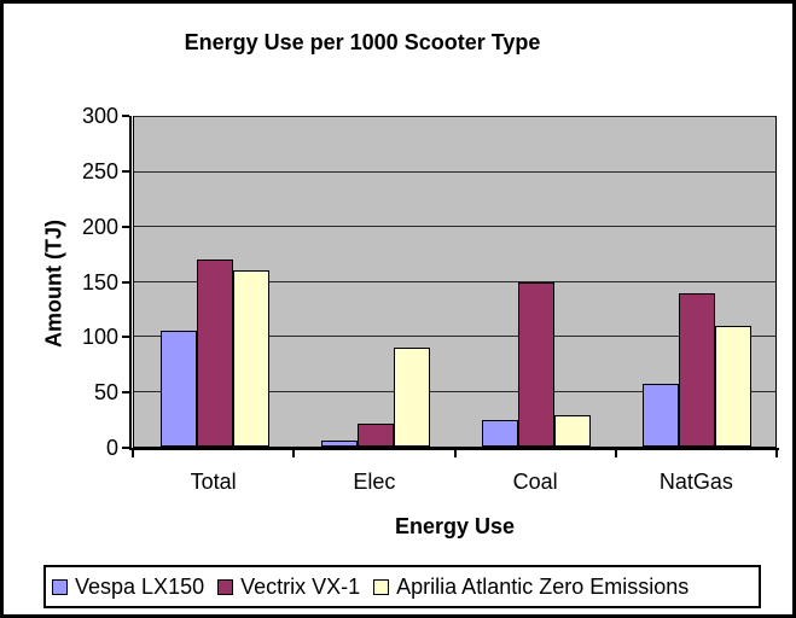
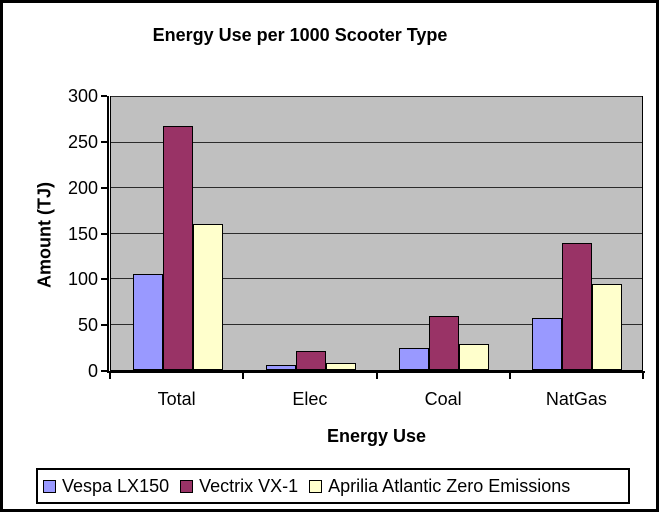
Vectrix VX-1/Total: 170 -> 270
Aprilia Atlantic Zero Emissions/Elec: 90 -> 10
Vectrix VX-1/Coal: 150 -> 60
Aprilia Atlantic Zero Emissions/NatGas: 110 -> 100
